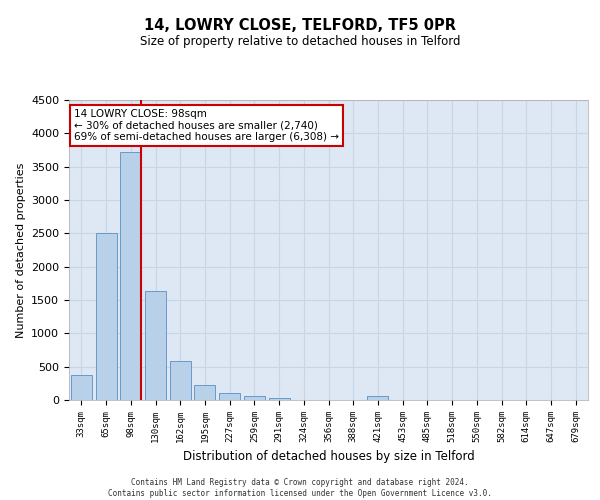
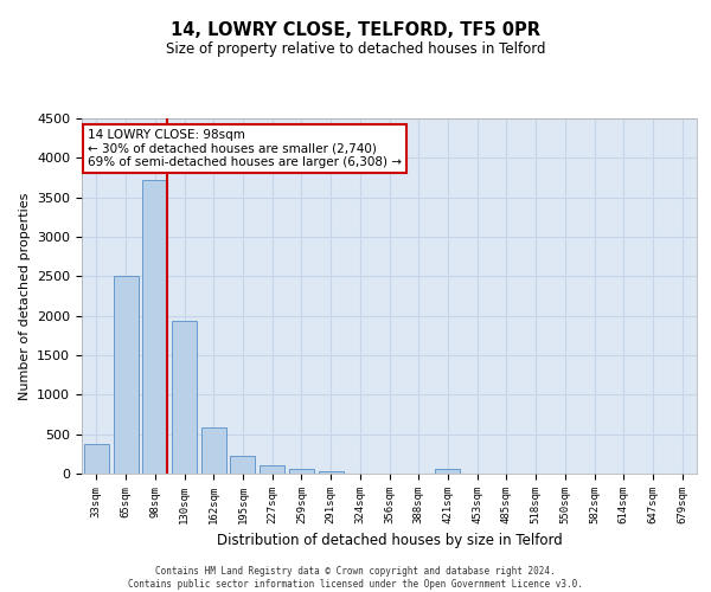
130sqm: 1630 -> 1940
